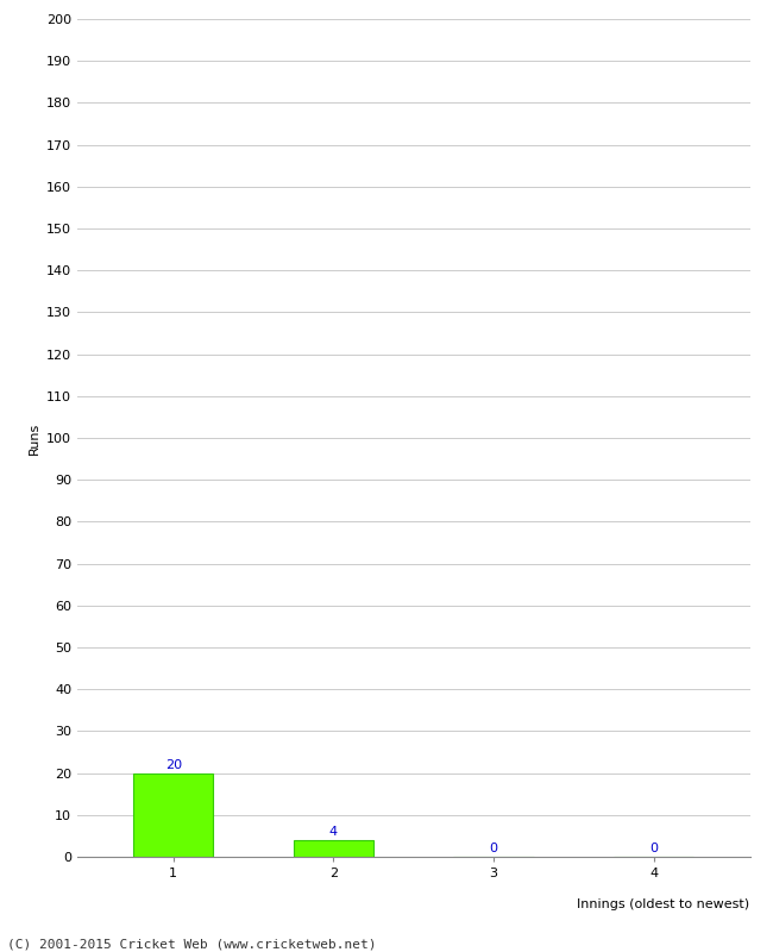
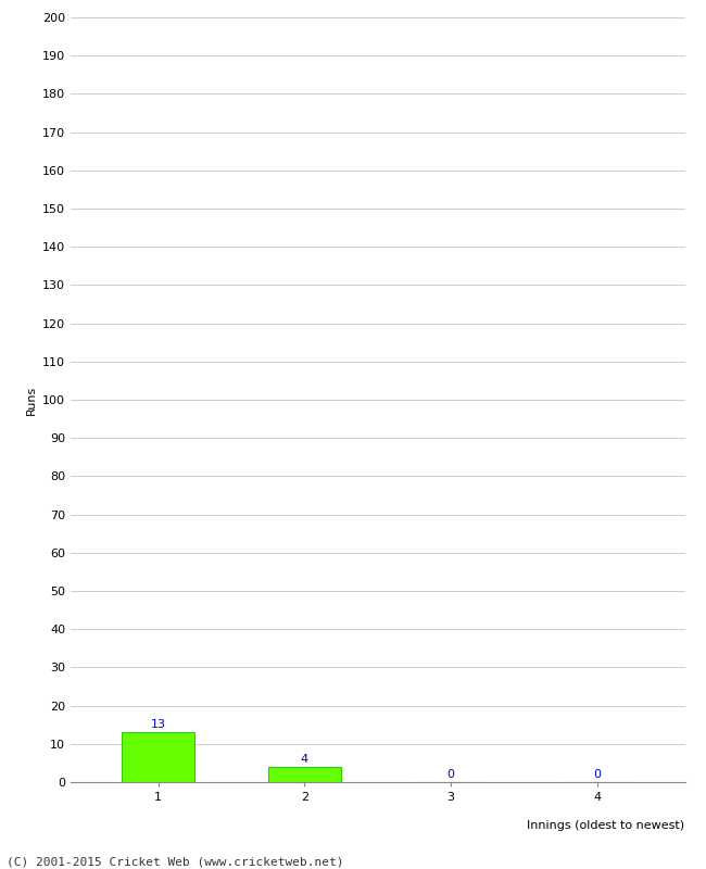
1: 20 -> 13
